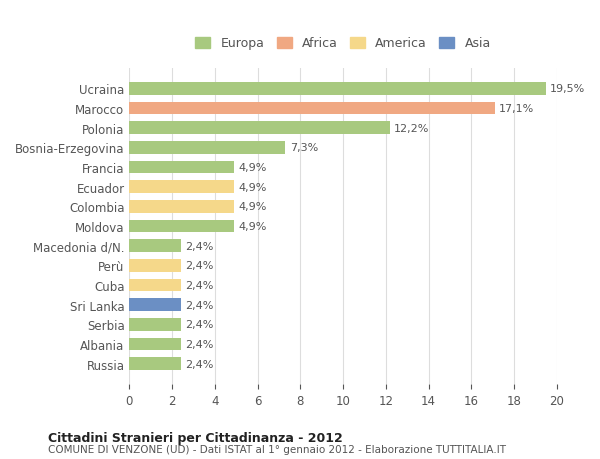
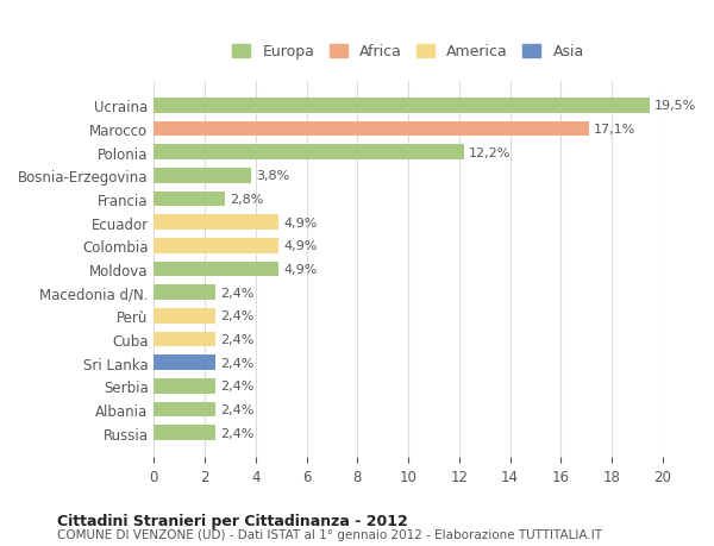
Bosnia-Erzegovina: 7,3% -> 3,8%
Francia: 4,9% -> 2,8%
